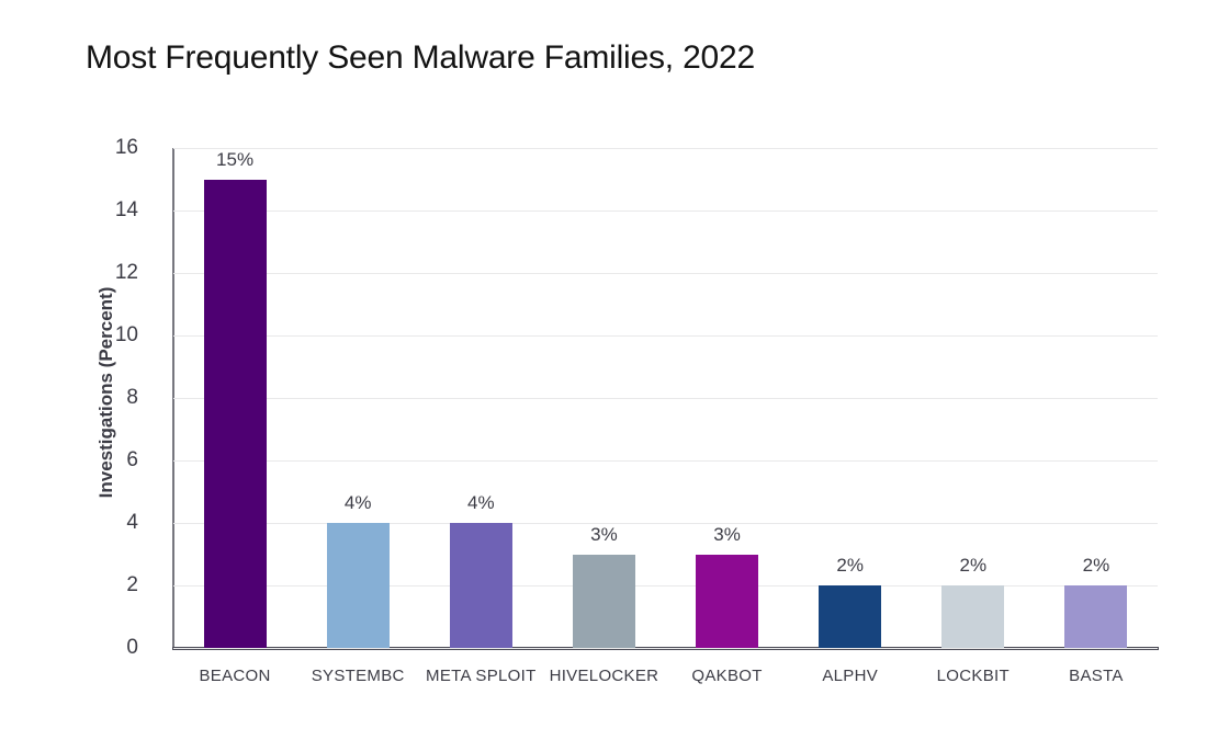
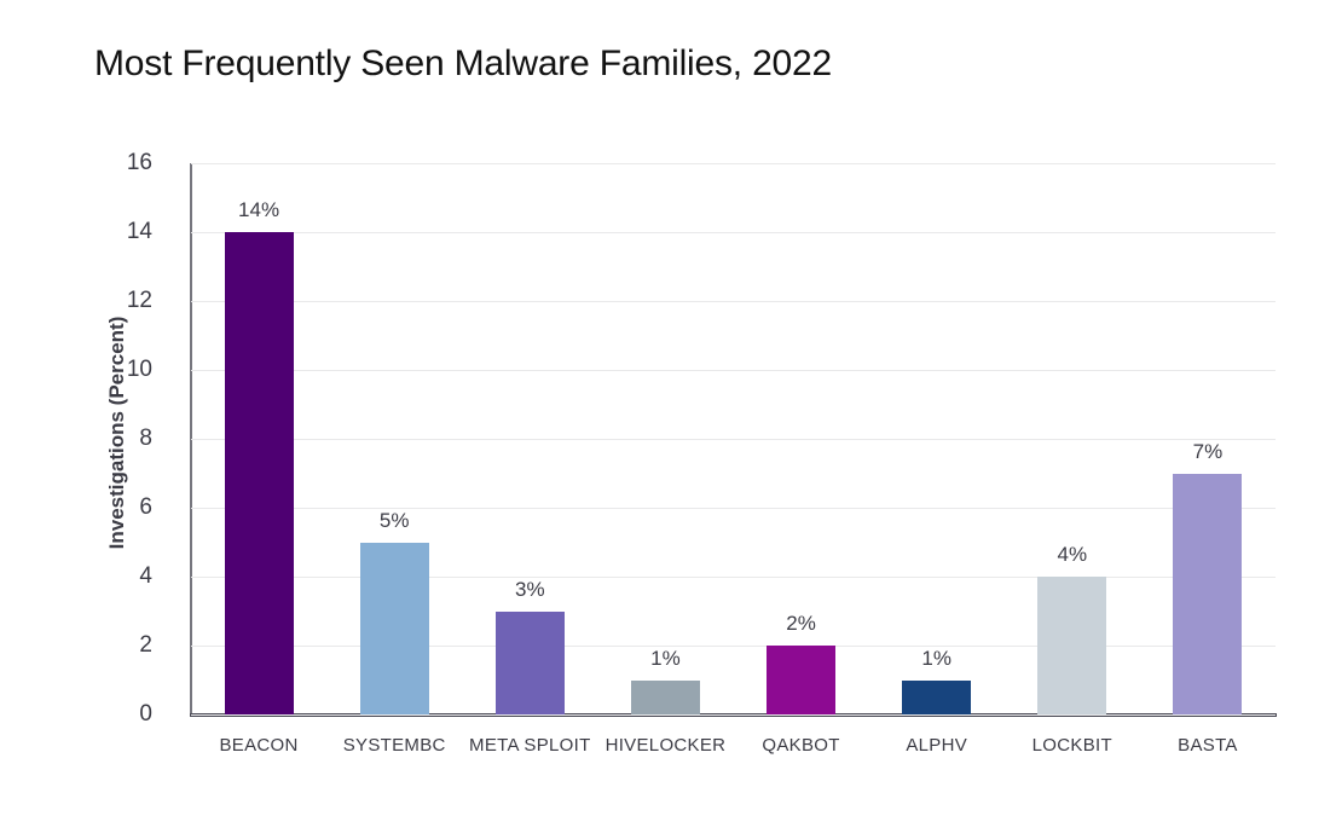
BEACON: 15% -> 14%
SYSTEMBC: 4% -> 5%
META SPLOIT: 4% -> 3%
HIVELOCKER: 3% -> 1%
QAKBOT: 3% -> 2%
ALPHV: 2% -> 1%
LOCKBIT: 2% -> 4%
BASTA: 2% -> 7%
